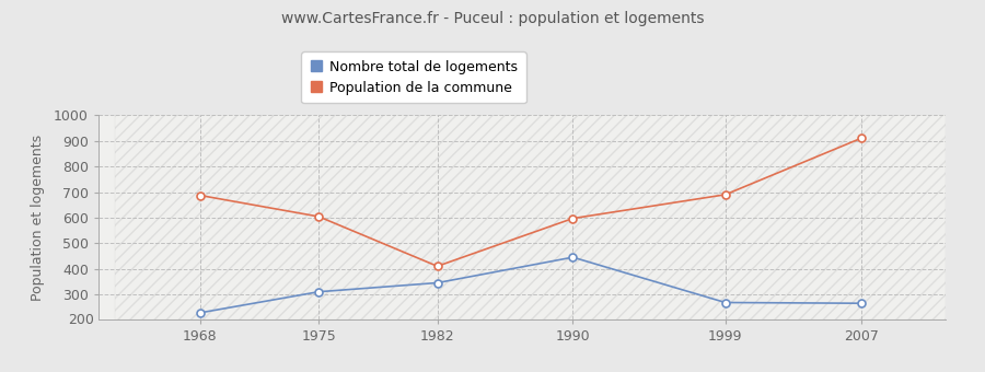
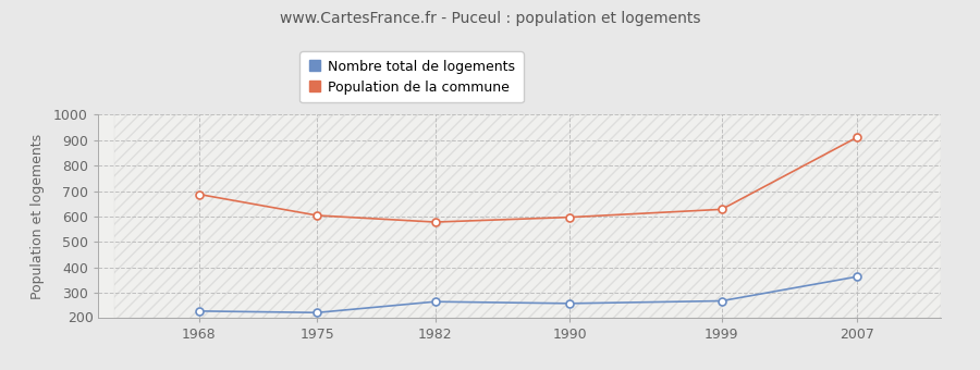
Nombre total de logements/1975: 310 -> 222
Nombre total de logements/1982: 345 -> 265
Population de la commune/1982: 410 -> 578
Nombre total de logements/1990: 445 -> 258
Population de la commune/1999: 690 -> 628
Nombre total de logements/2007: 265 -> 363
